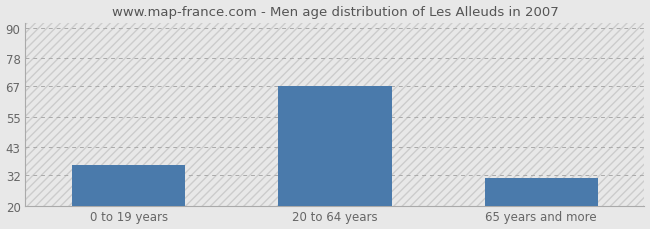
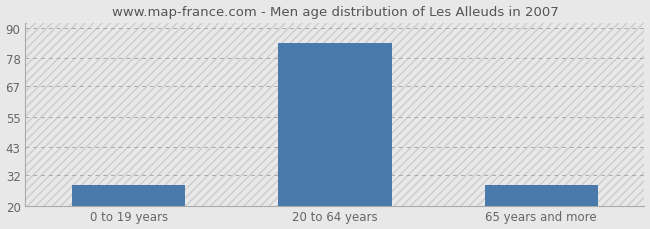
0 to 19 years: 36 -> 28
20 to 64 years: 67 -> 84
65 years and more: 31 -> 28
